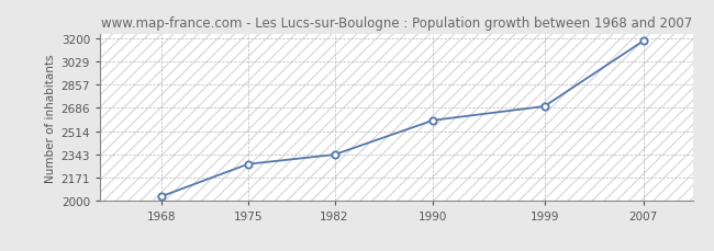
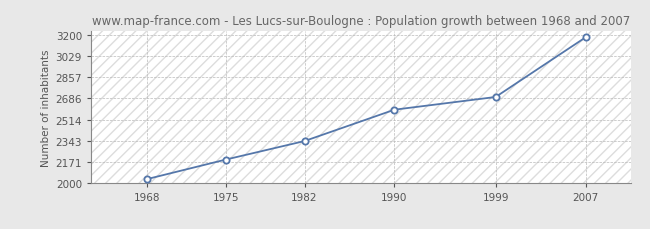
1975: 2270 -> 2190
